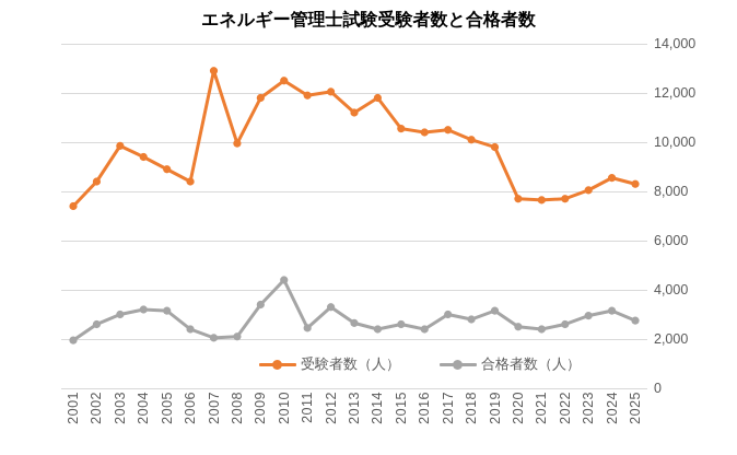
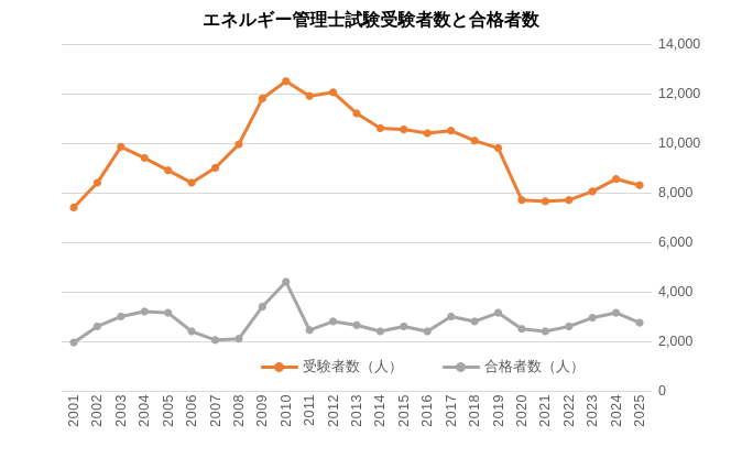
受験者数（人）/2007: 12900 -> 9000
合格者数（人）/2012: 3300 -> 2800
受験者数（人）/2014: 11800 -> 10600
